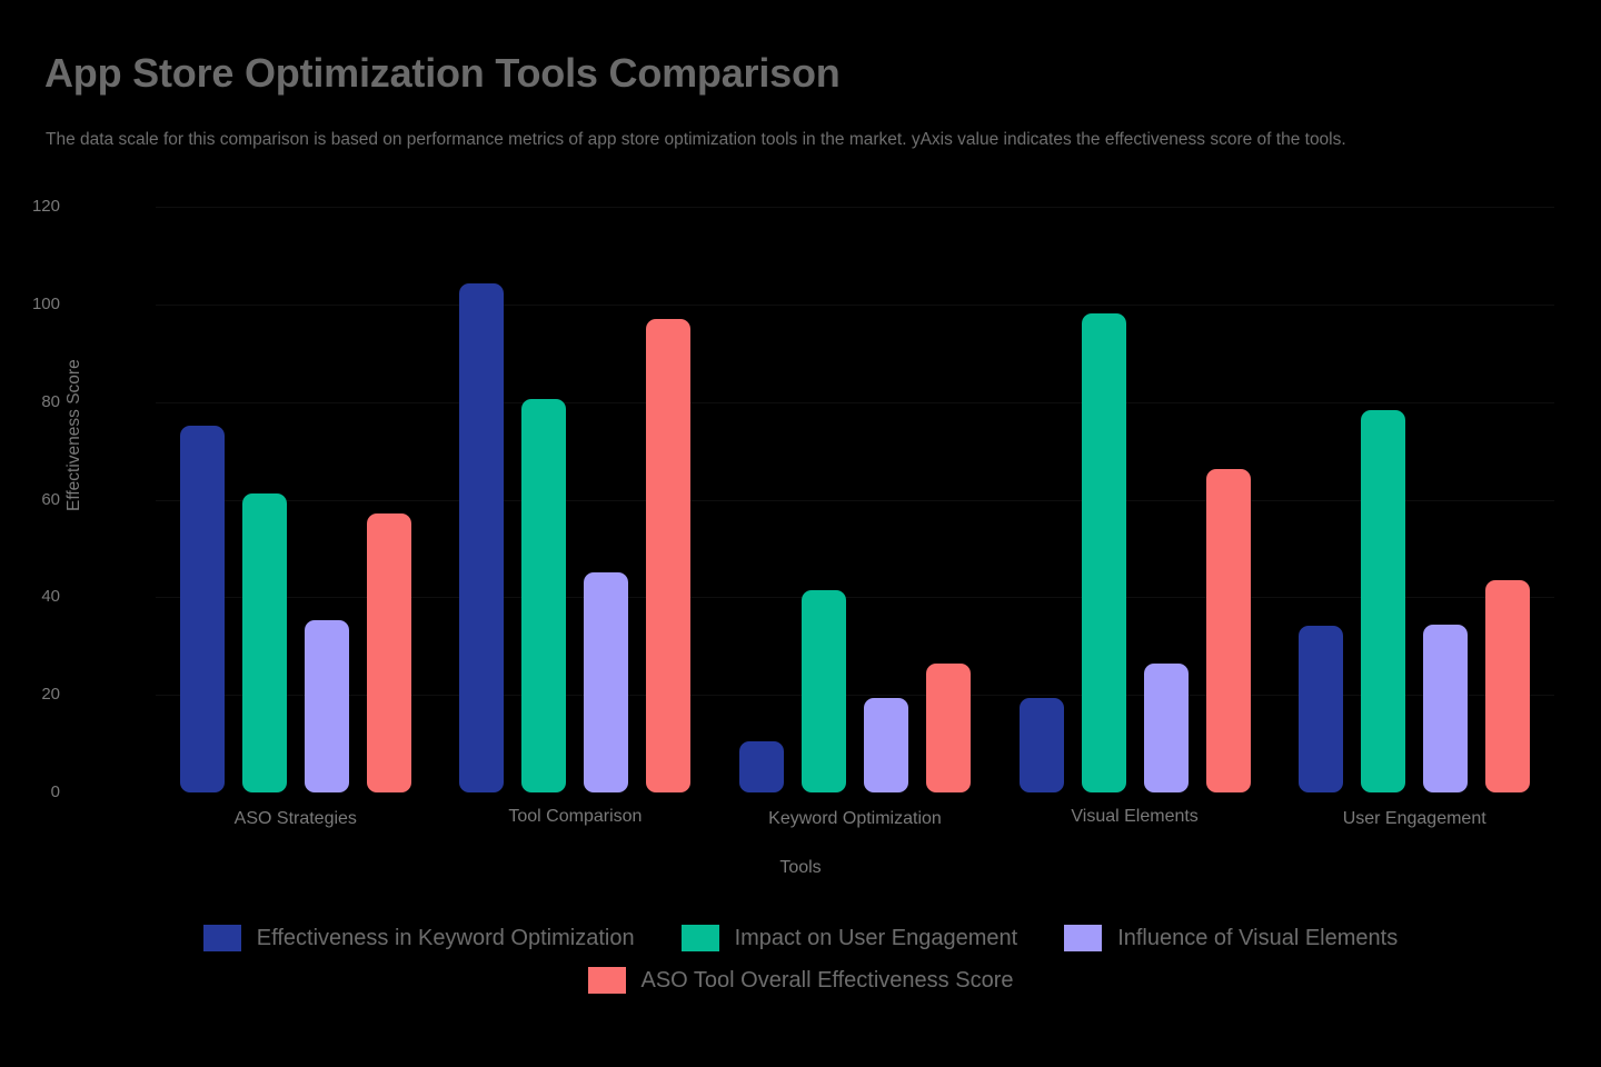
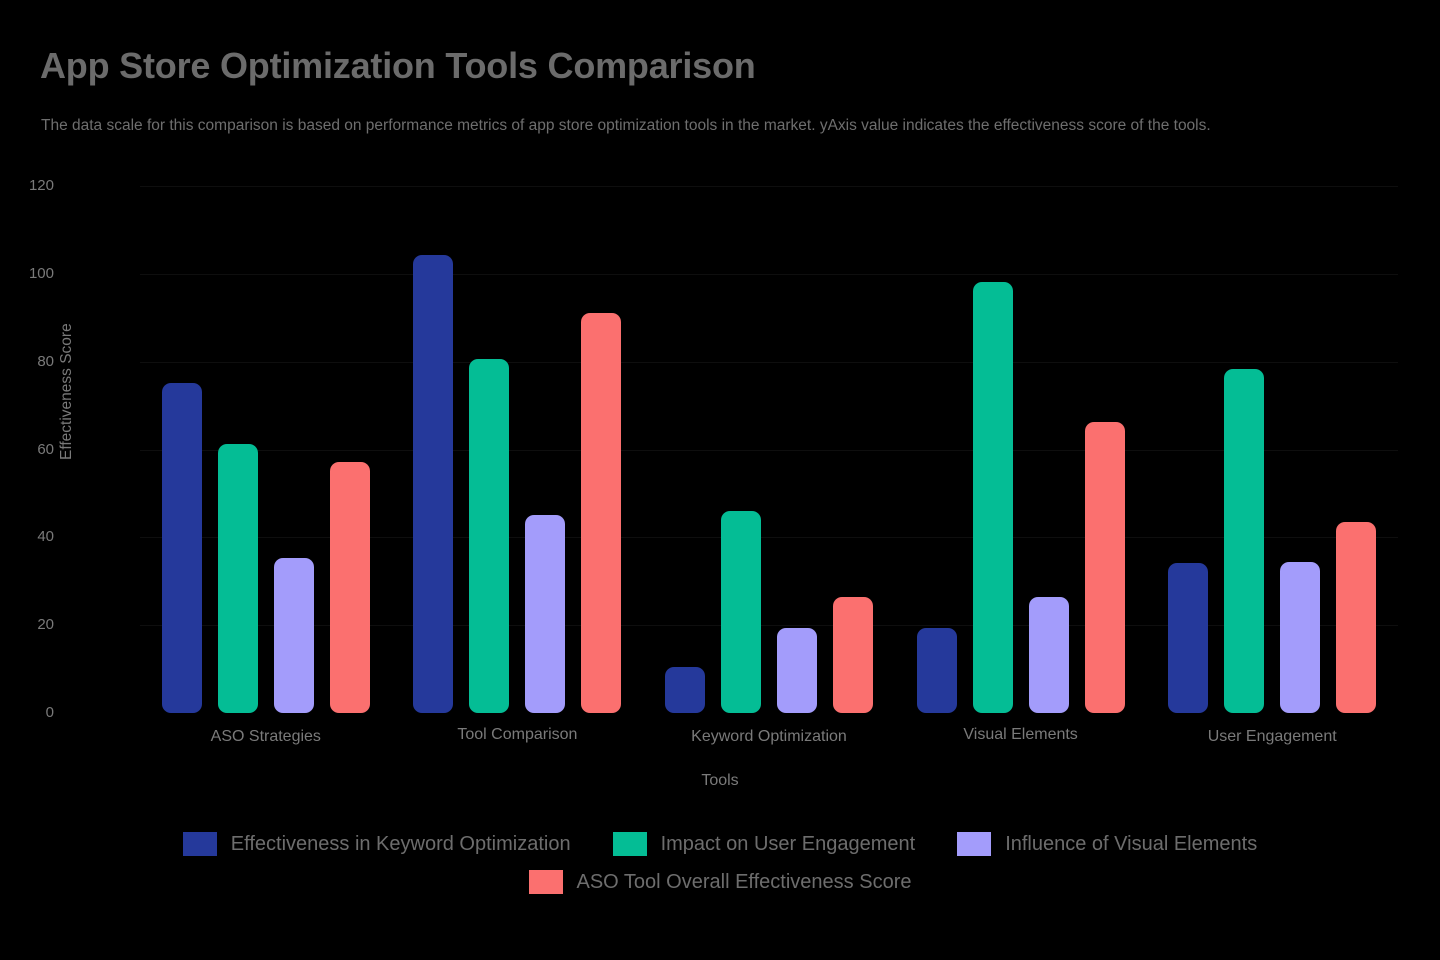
ASO Tool Overall Effectiveness Score/Tool Comparison: 97 -> 91
Impact on User Engagement/Keyword Optimization: 42 -> 46
